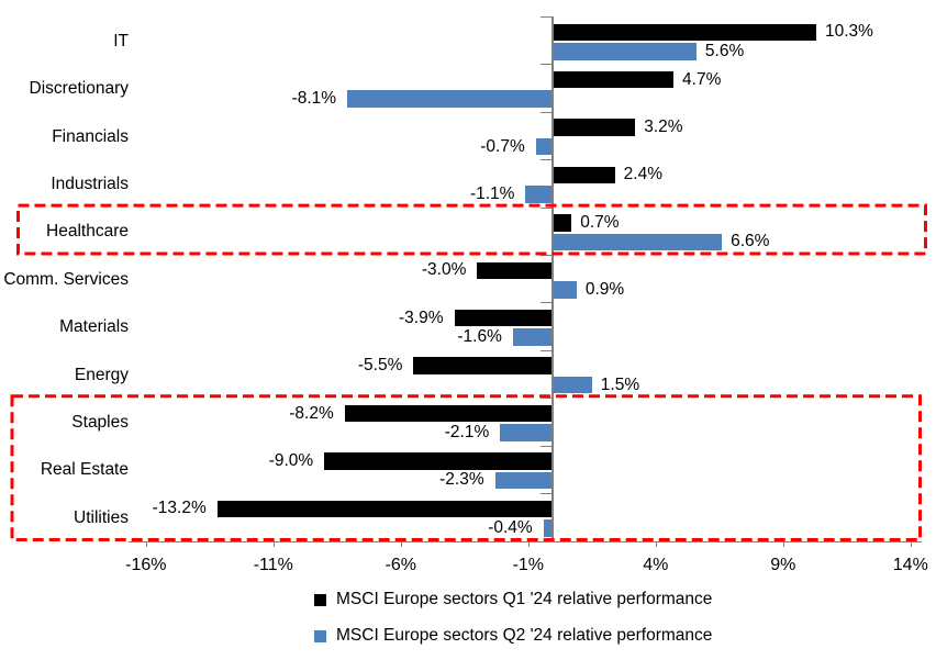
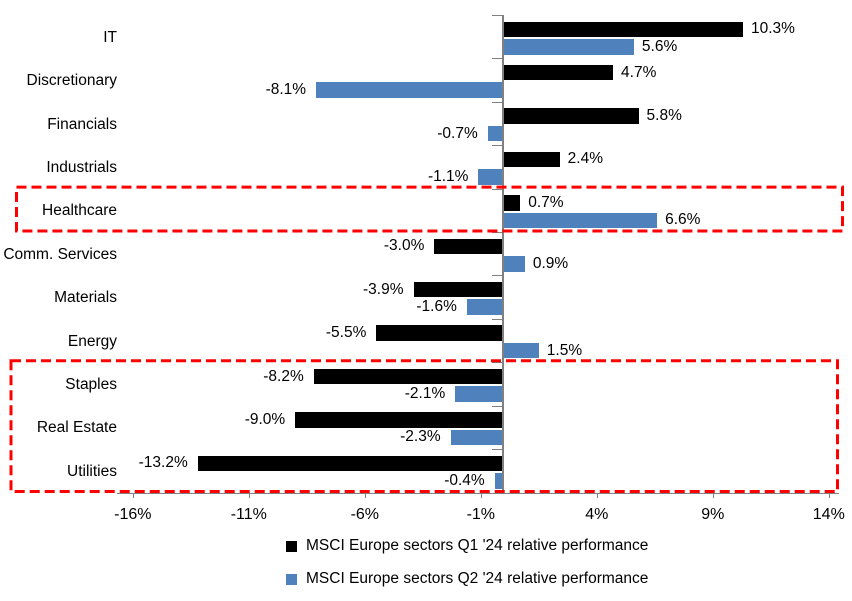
MSCI Europe sectors Q1 '24 relative performance/Financials: 3.2% -> 5.8%
